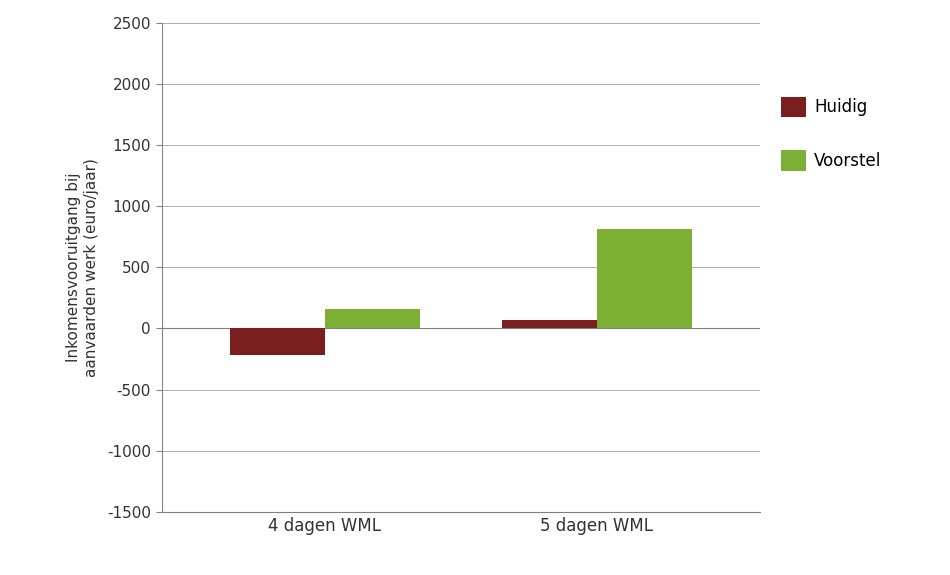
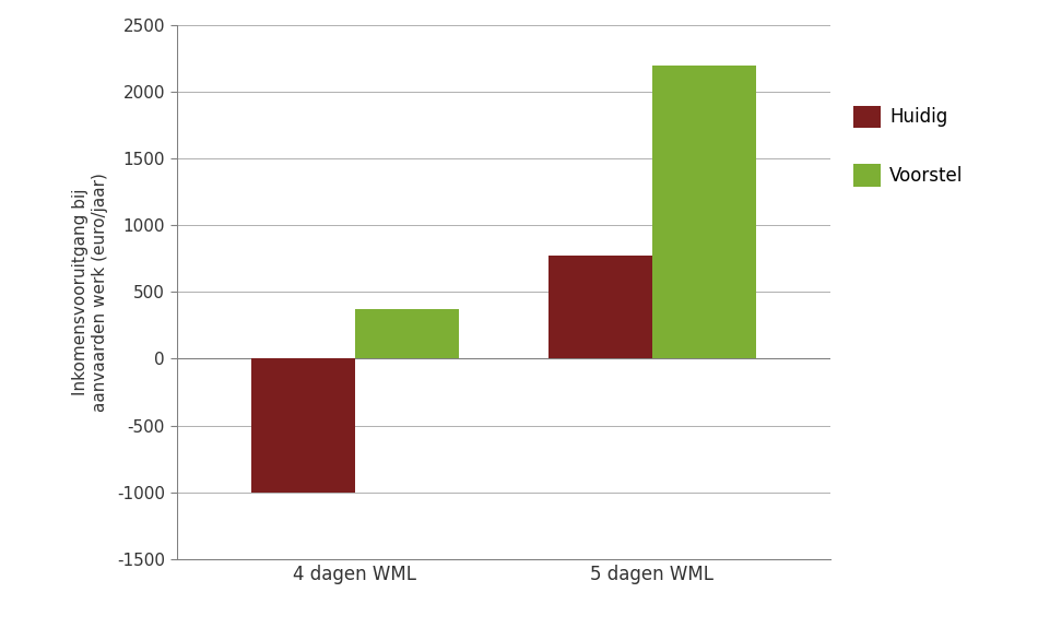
Huidig/4 dagen WML: -220 -> -1000
Voorstel/4 dagen WML: 160 -> 380
Huidig/5 dagen WML: 70 -> 780
Voorstel/5 dagen WML: 810 -> 2200
